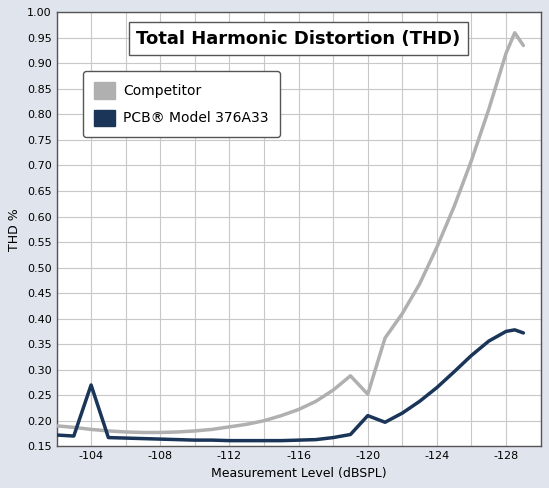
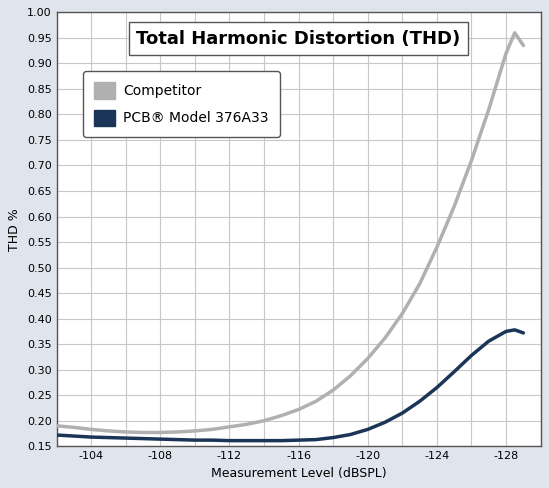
PCB® Model 376A33/-104: 0.270 -> 0.168
Competitor/-120: 0.252 -> 0.322
PCB® Model 376A33/-120: 0.210 -> 0.183
